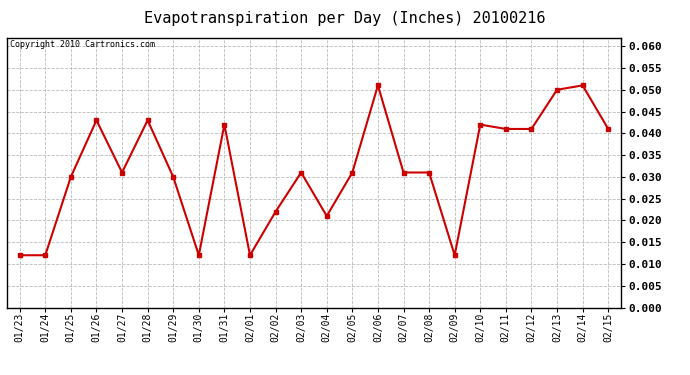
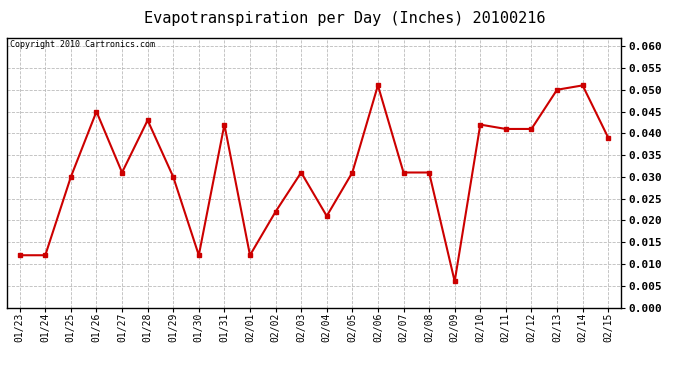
01/26: 0.043 -> 0.045
02/09: 0.012 -> 0.006
02/15: 0.041 -> 0.039
